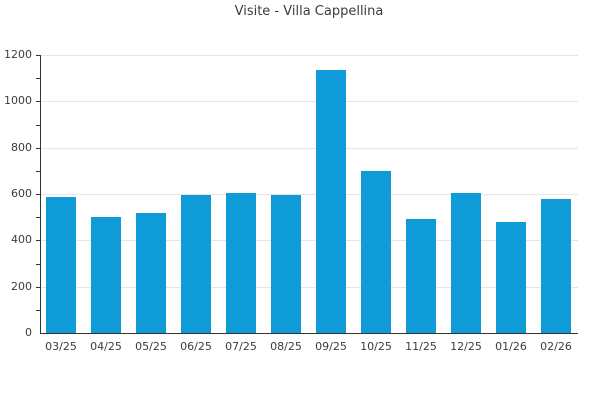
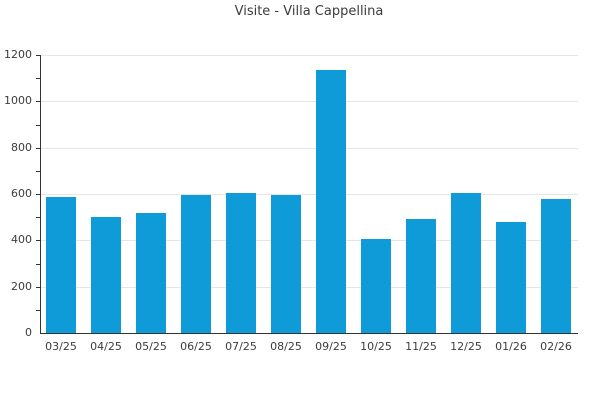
10/25: 700 -> 400
